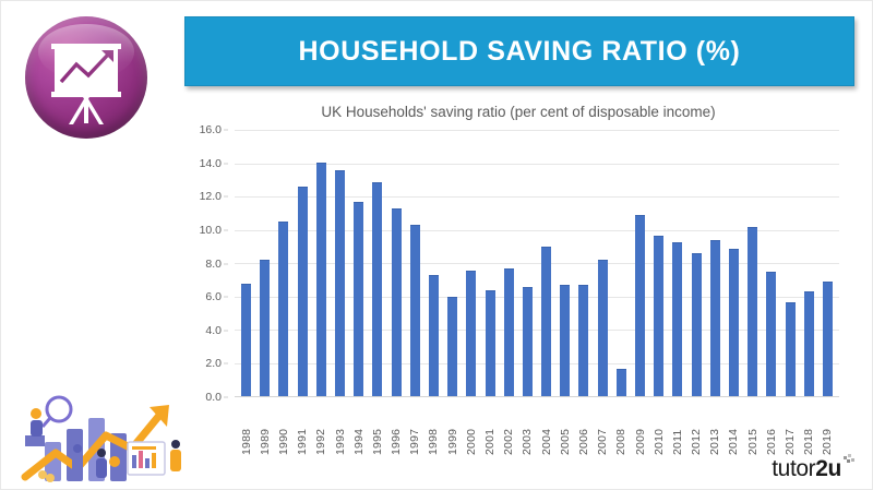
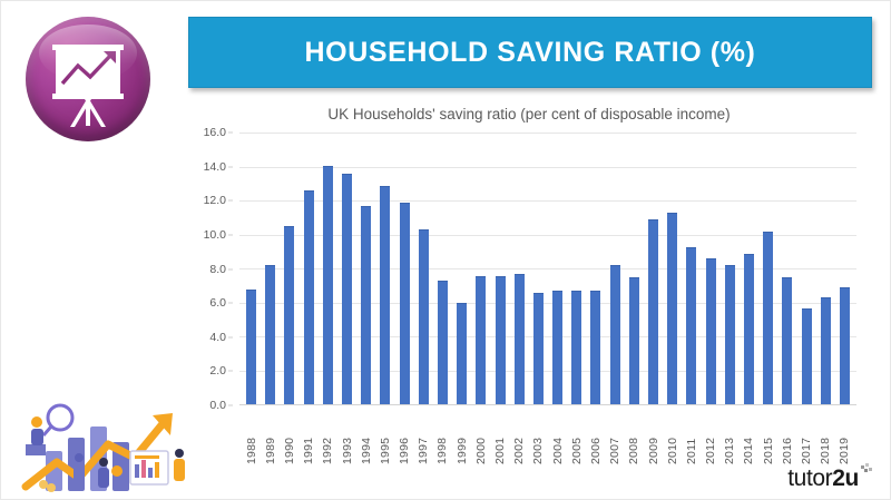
1996: 11.2 -> 11.8
2001: 6.3 -> 7.5
2004: 8.9 -> 6.6
2008: 1.6 -> 7.4
2010: 9.6 -> 11.2
2013: 9.3 -> 8.1
